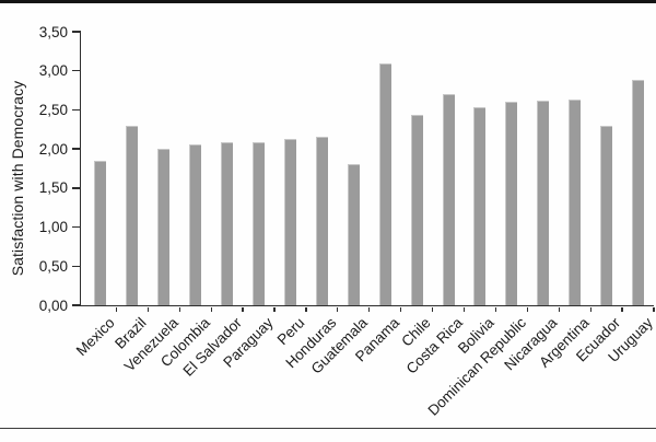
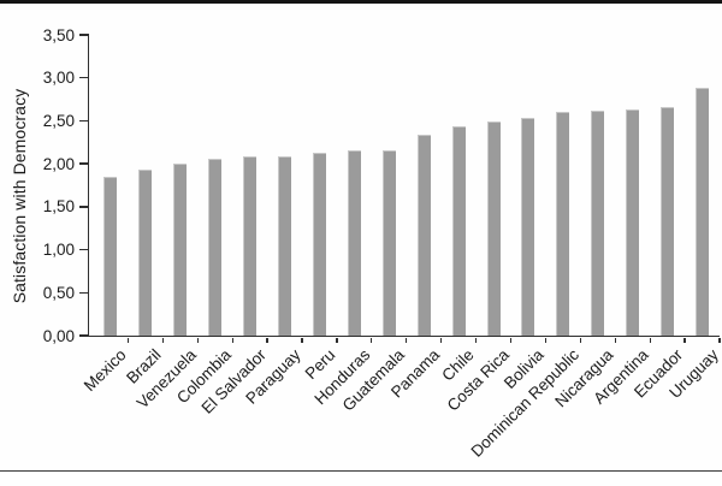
Brazil: 2,3 -> 1,9
Guatemala: 1,8 -> 2,2
Panama: 3,1 -> 2,3
Costa Rica: 2,7 -> 2,5
Ecuador: 2,3 -> 2,7
